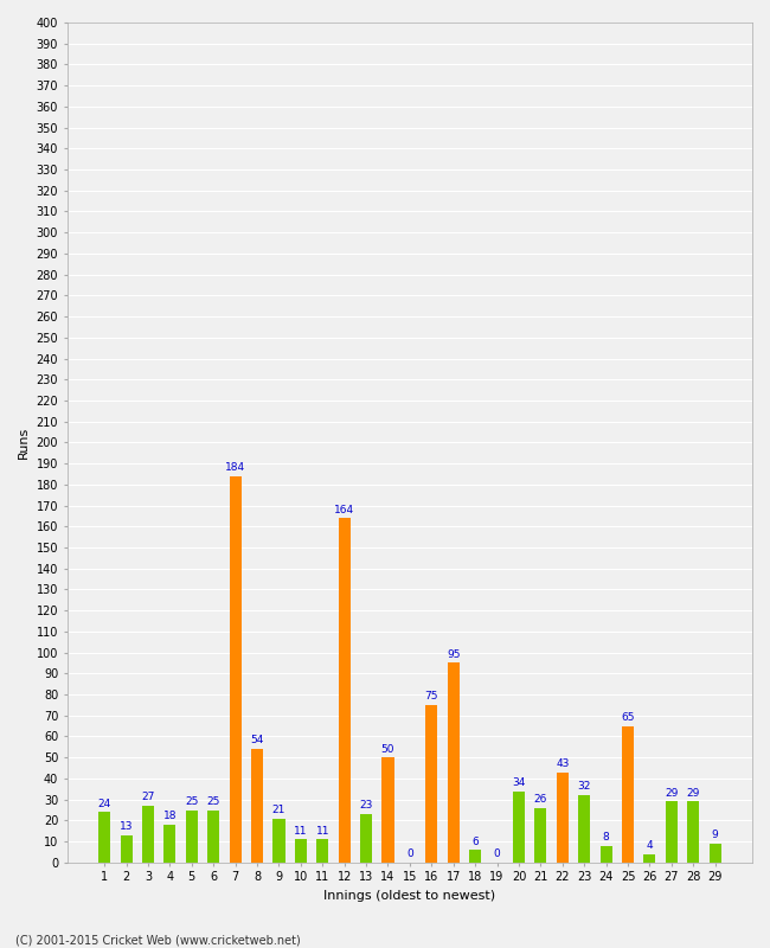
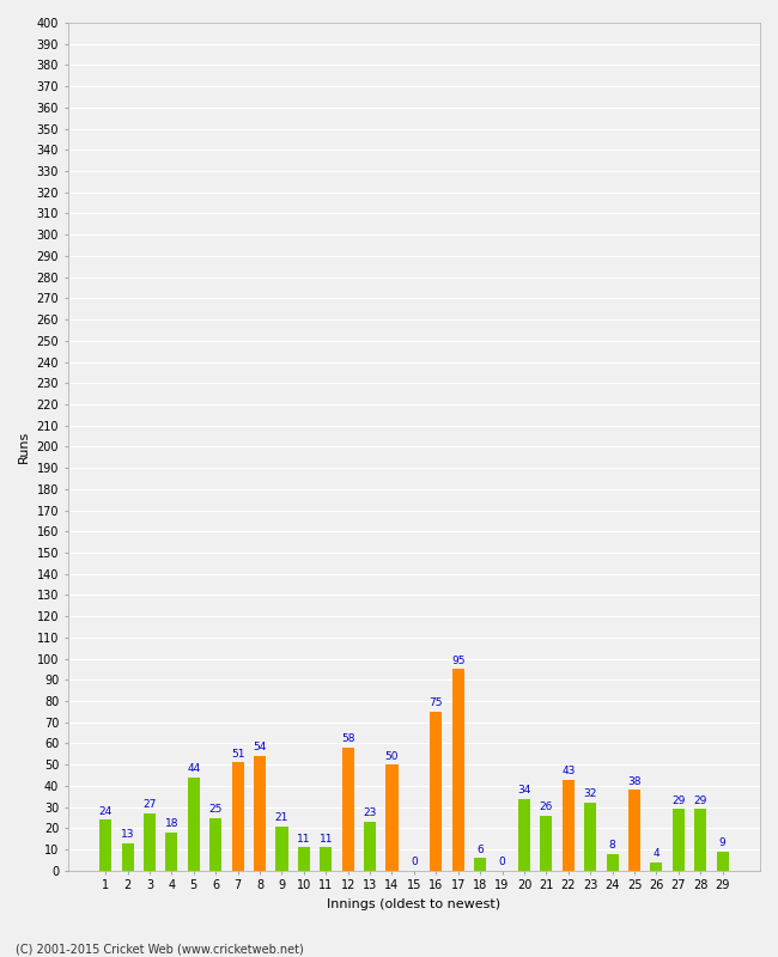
5: 25 -> 44
7: 184 -> 51
12: 164 -> 58
25: 65 -> 38
